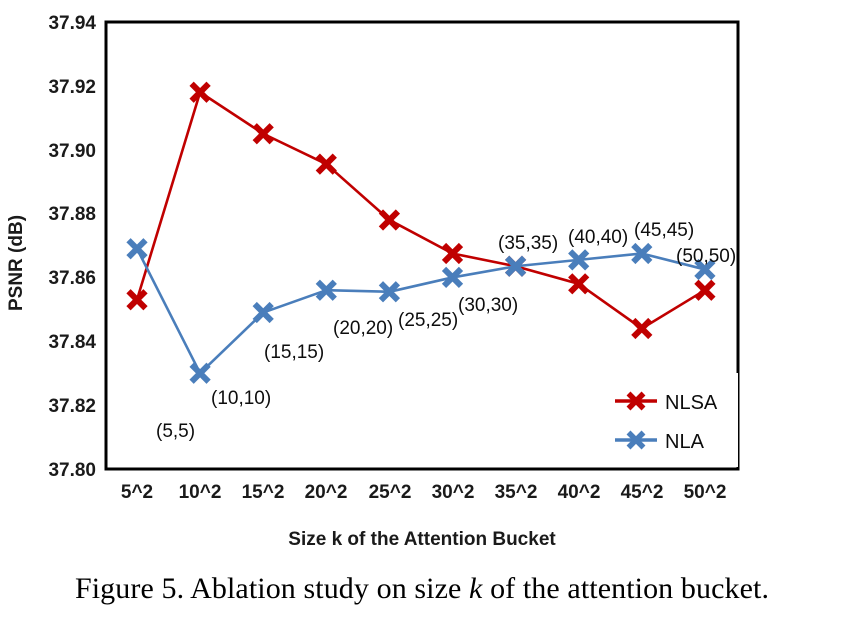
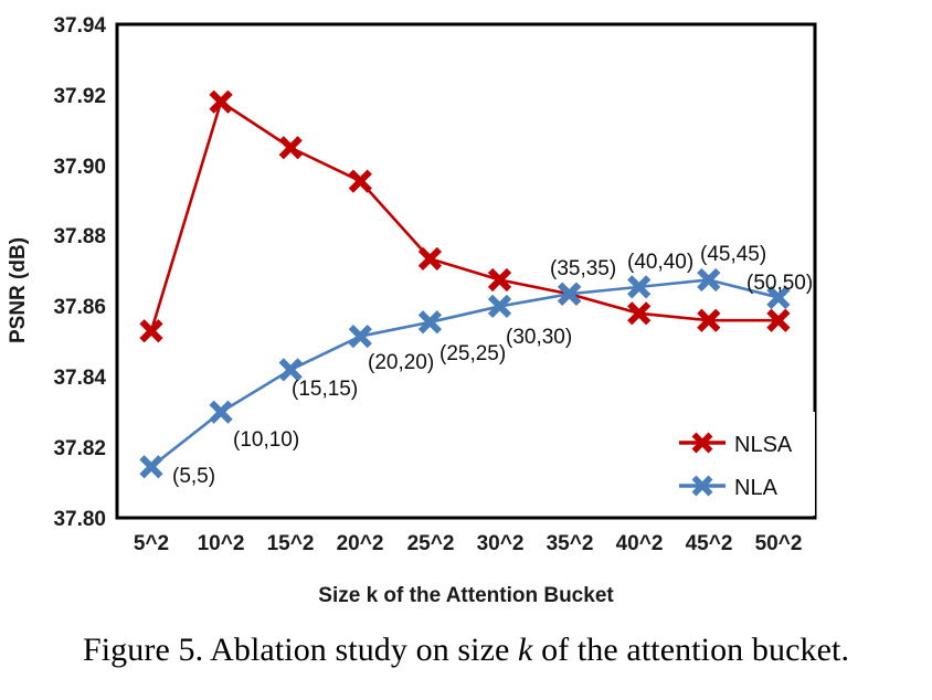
NLA/5^2: 37.869 -> 37.815
NLA/15^2: 37.849 -> 37.842
NLA/20^2: 37.856 -> 37.852
NLSA/25^2: 37.878 -> 37.873
NLSA/45^2: 37.844 -> 37.856
